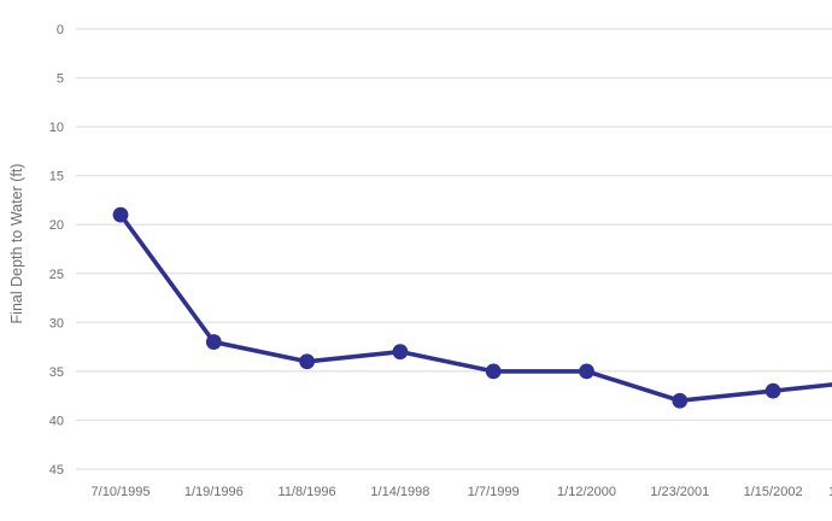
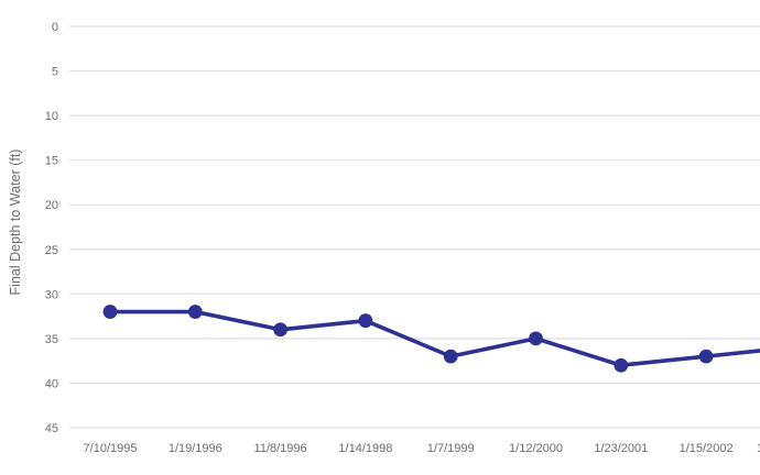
7/10/1995: 19 -> 32
1/7/1999: 35 -> 37
